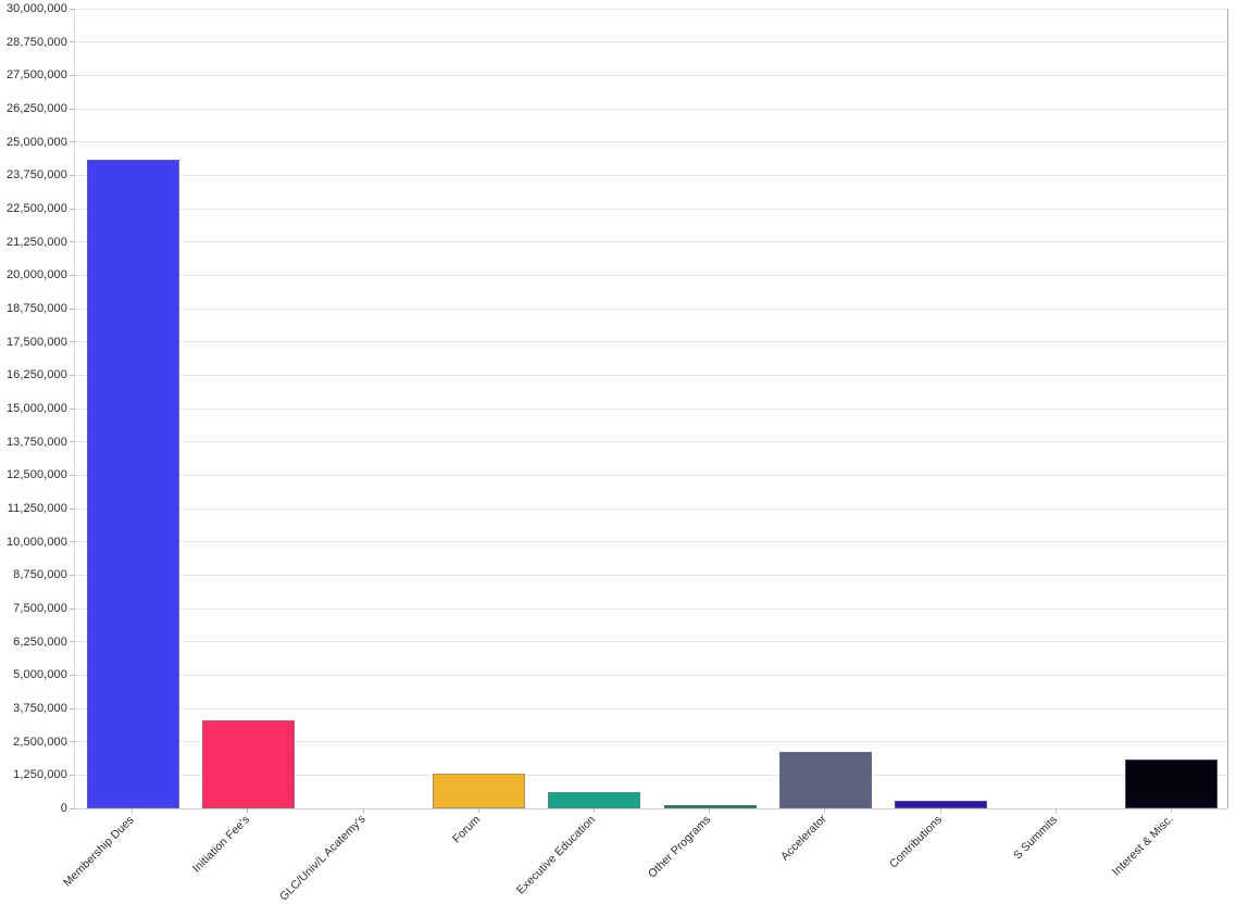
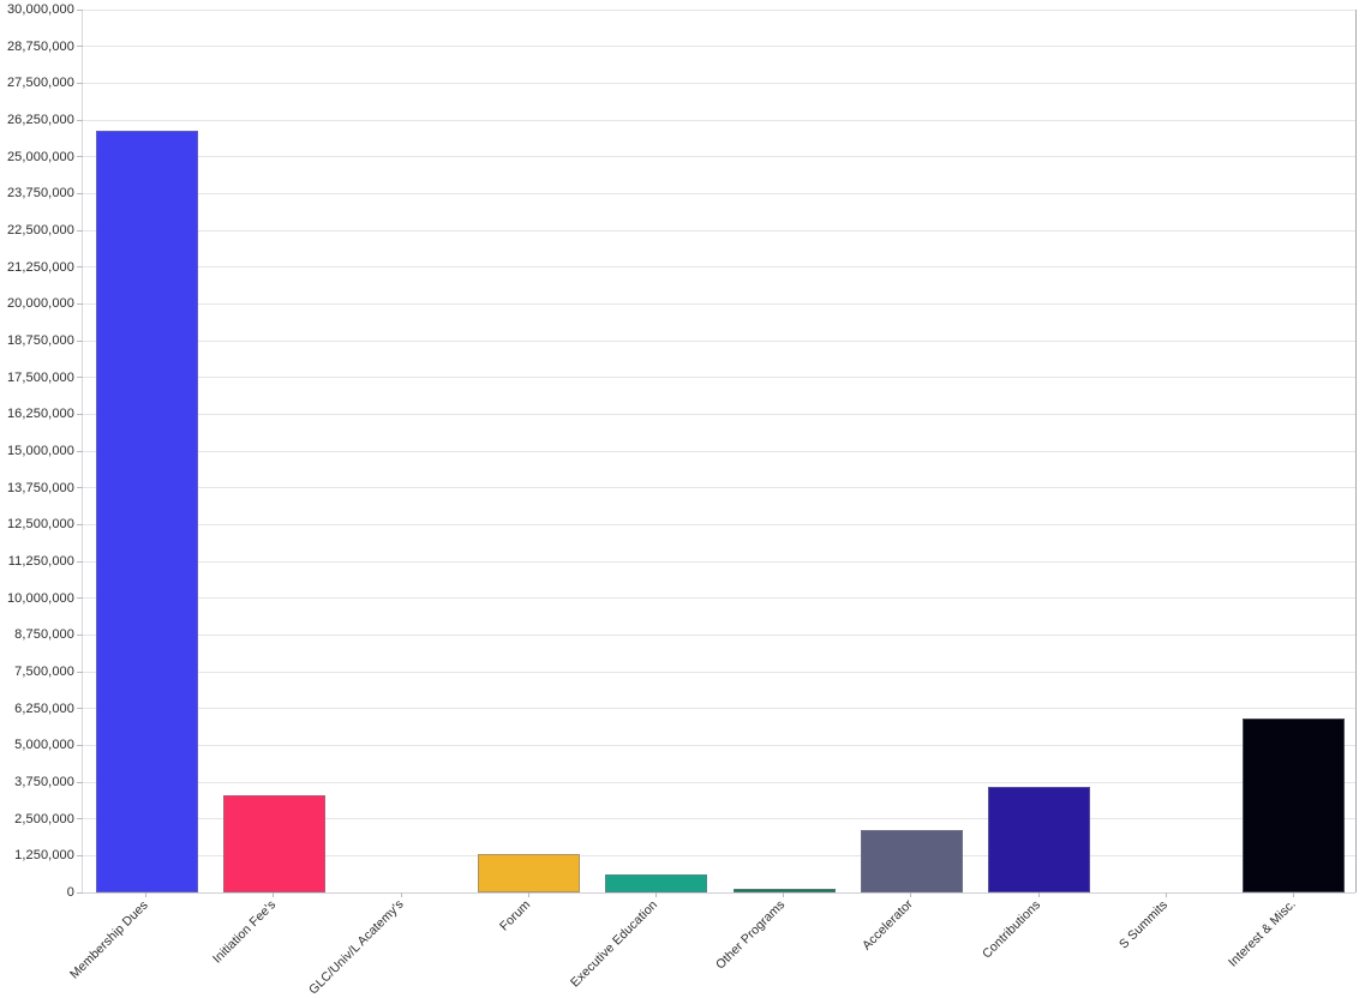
Membership Dues: 24400000 -> 25900000
Contributions: 300000 -> 3600000
Interest & Misc.: 1800000 -> 5900000
